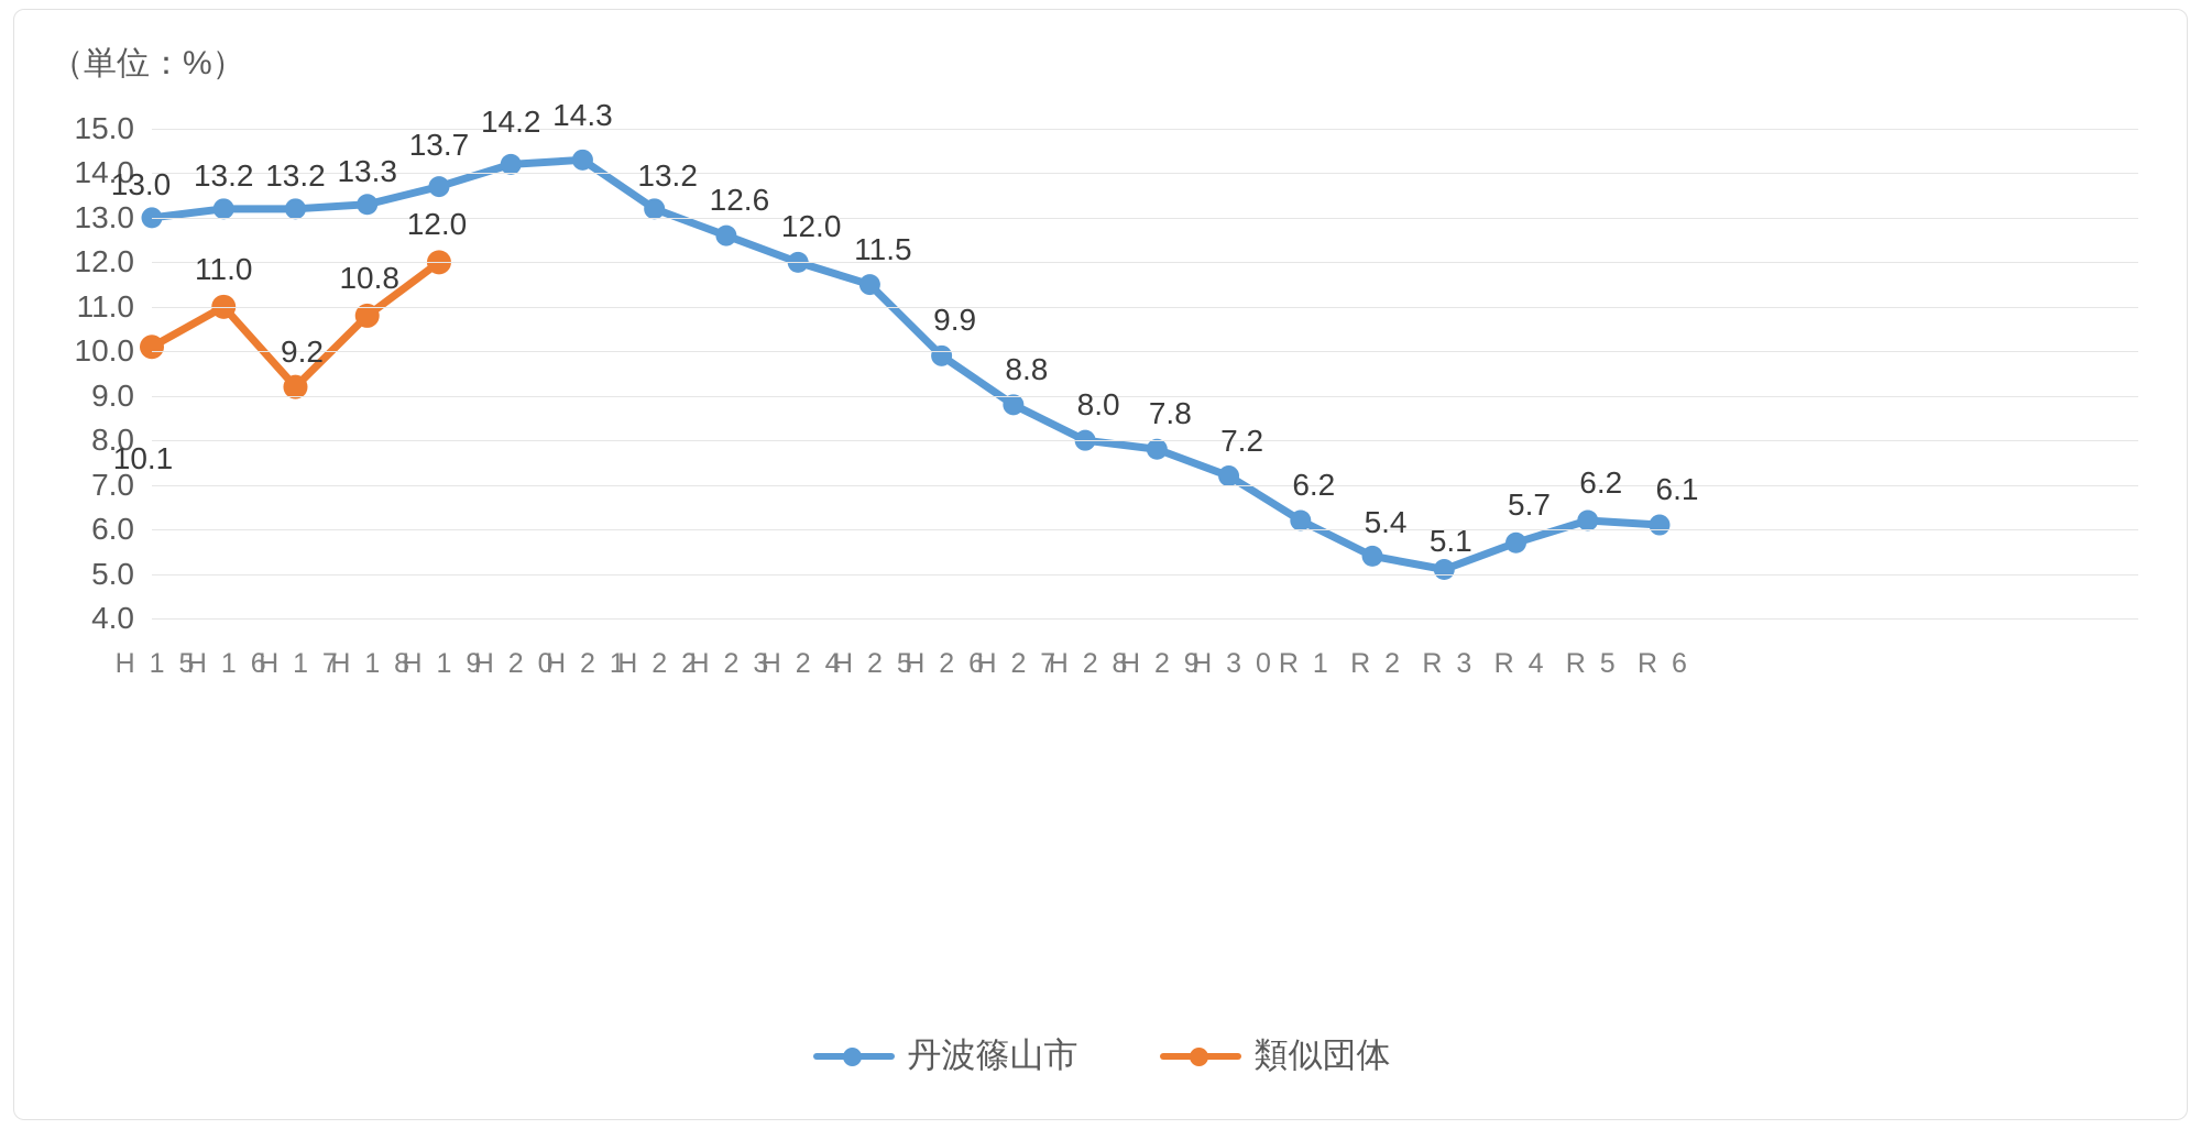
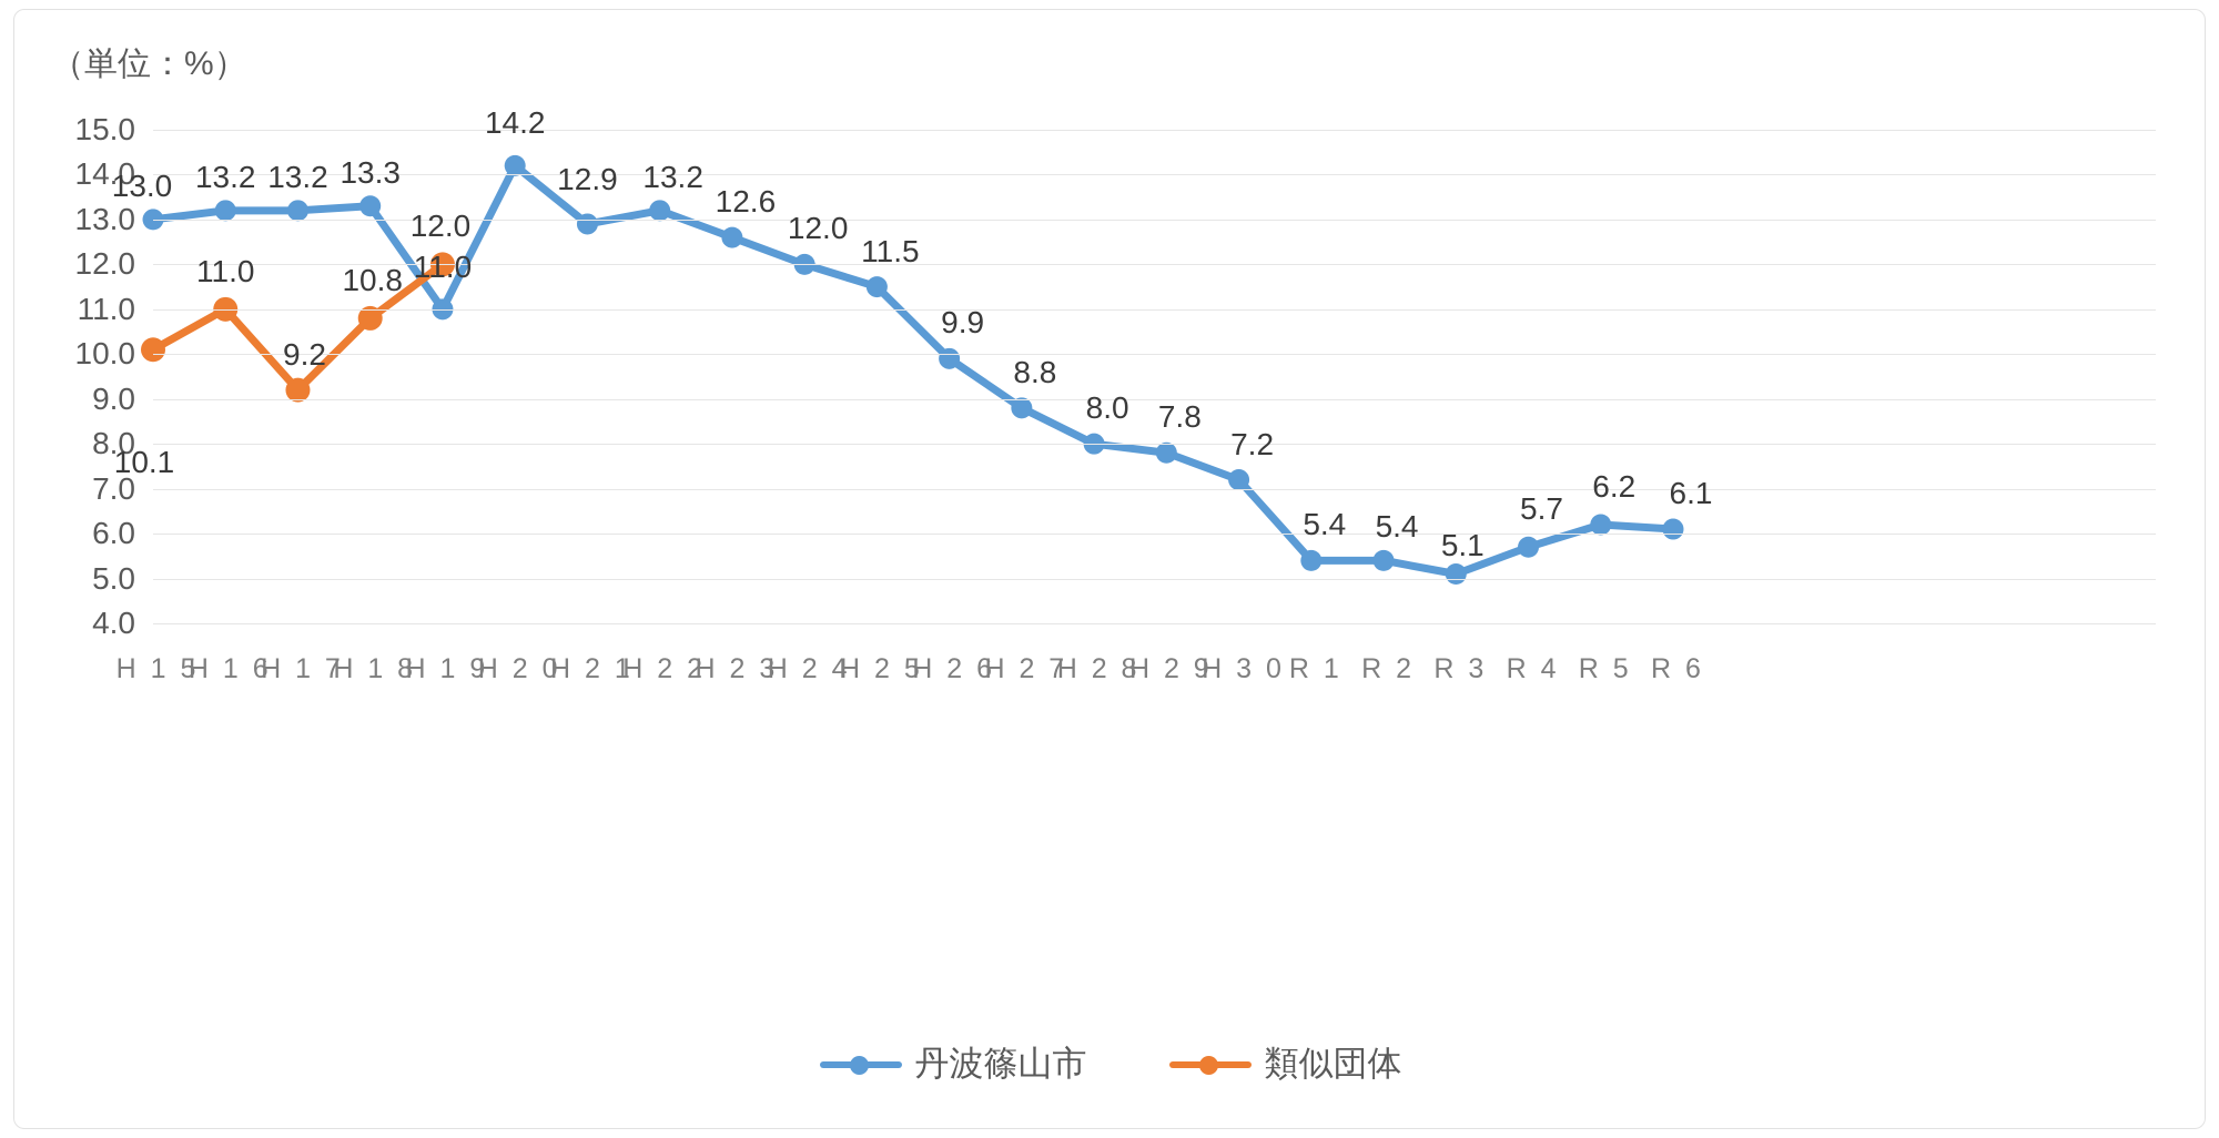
丹波篠山市/H19: 13.7 -> 11.0
丹波篠山市/H21: 14.3 -> 12.9
丹波篠山市/R1: 6.2 -> 5.4
